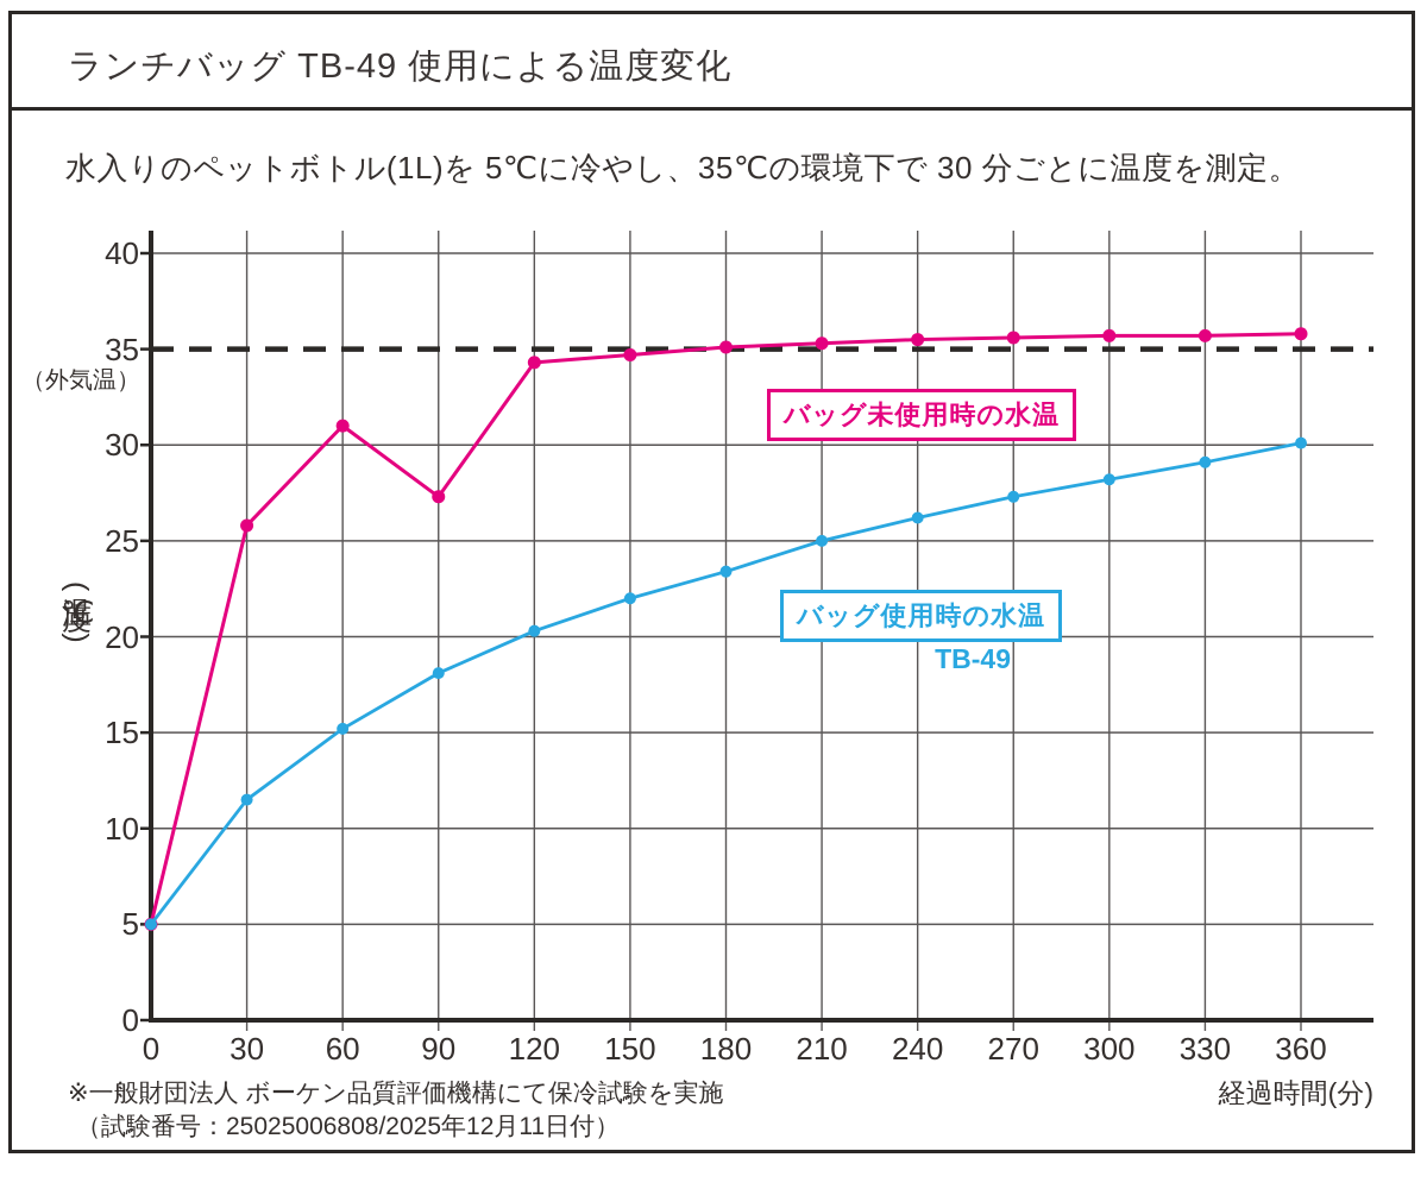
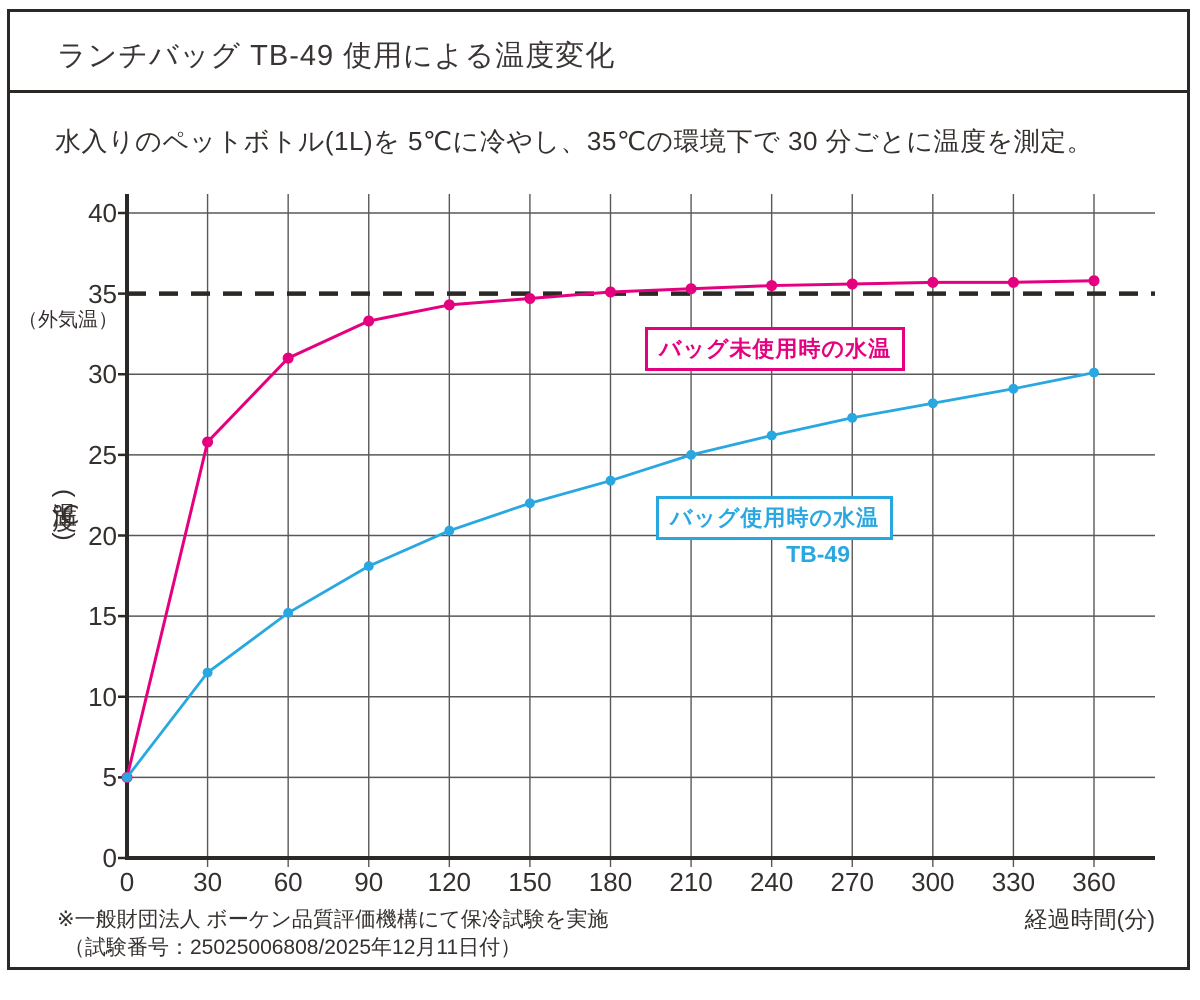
バッグ未使用時の水温/90: 27.3 -> 33.3
